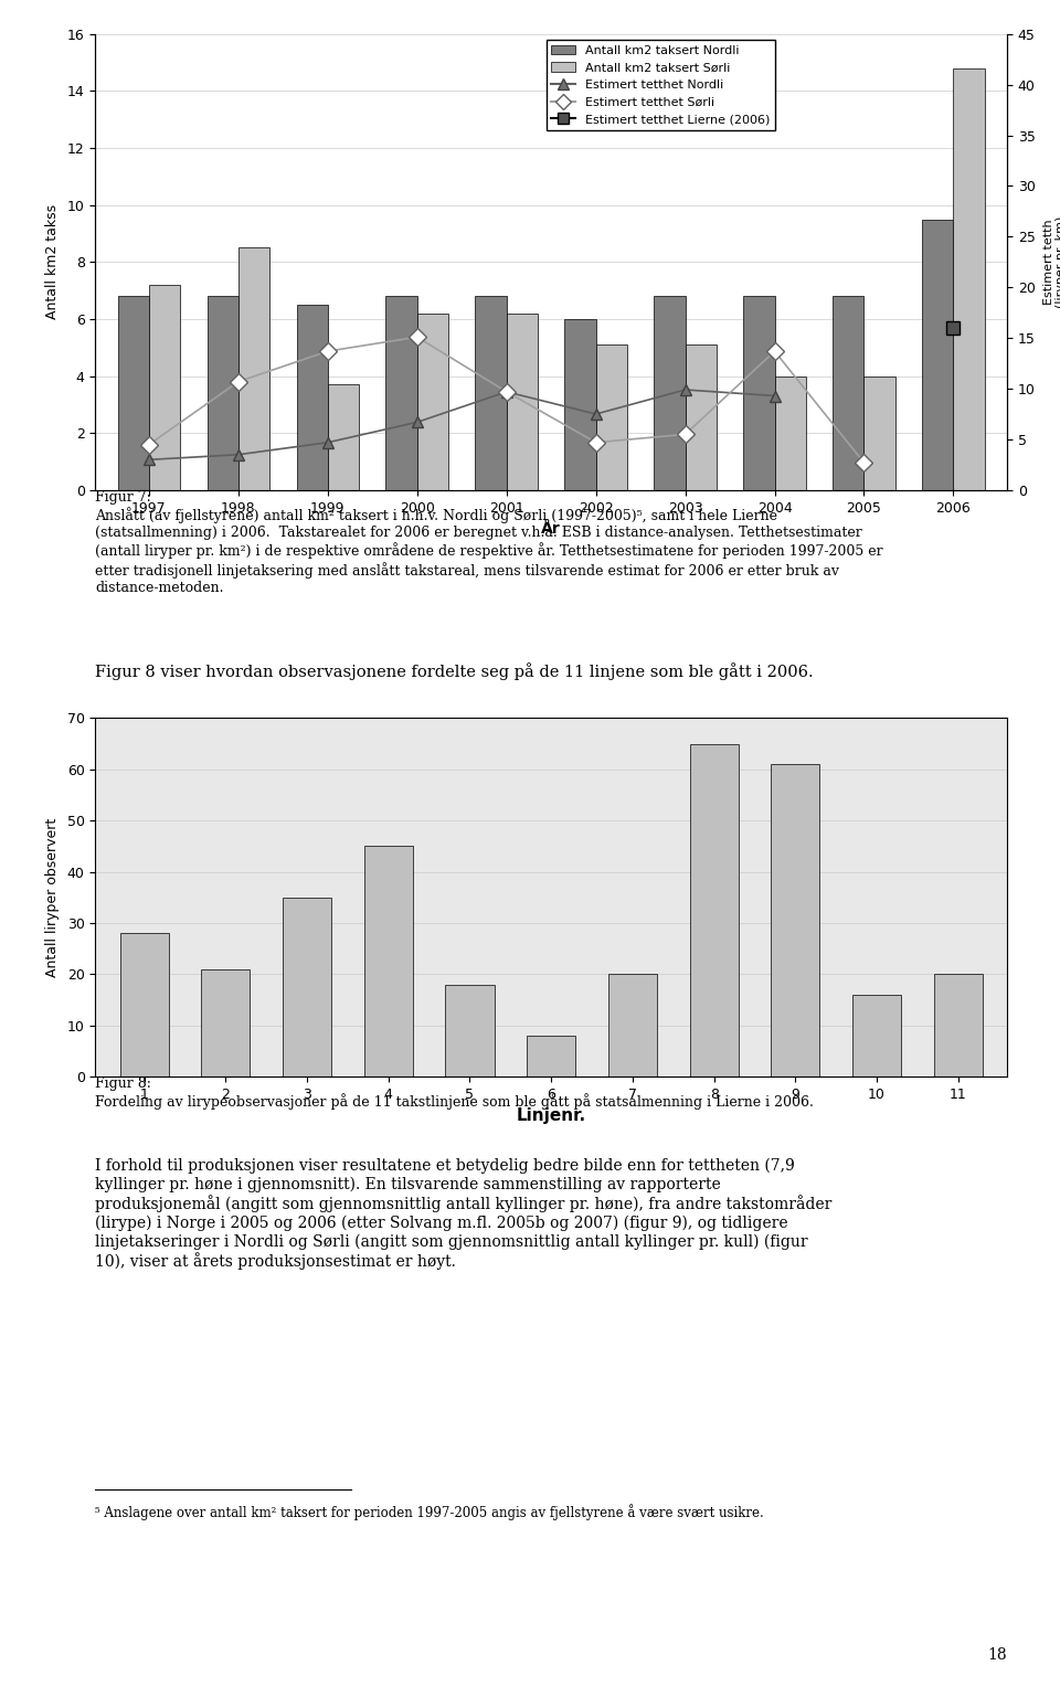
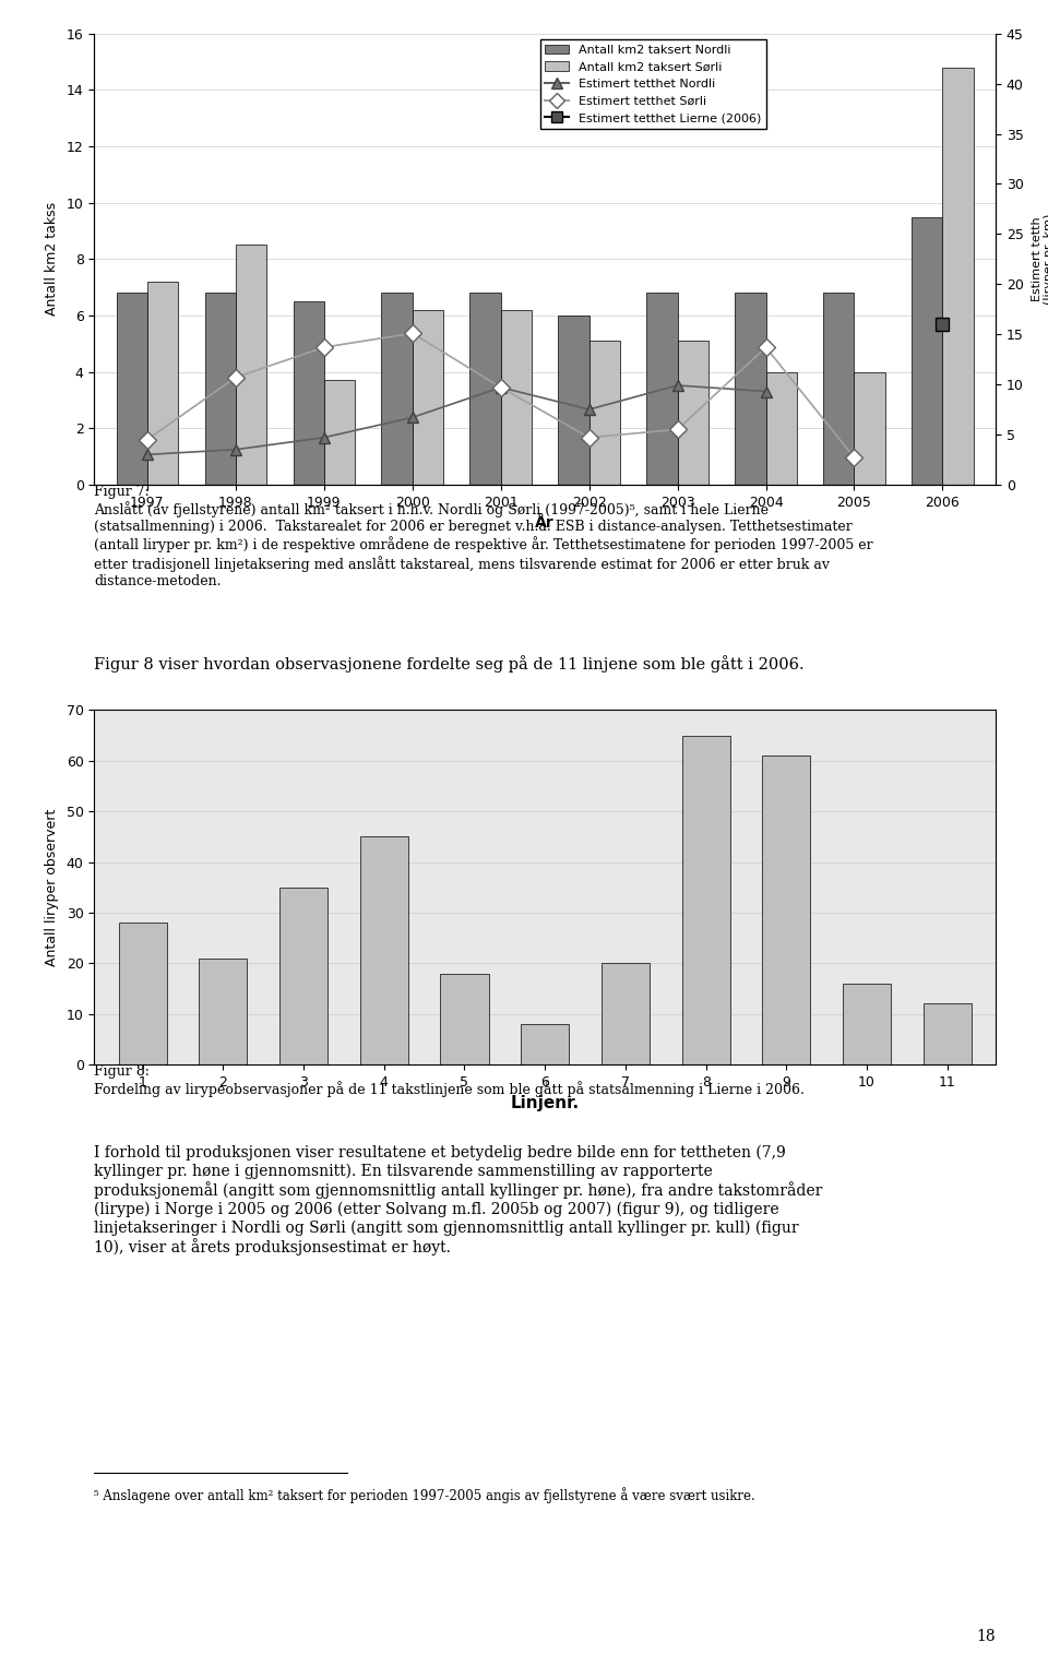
11: 20 -> 12
